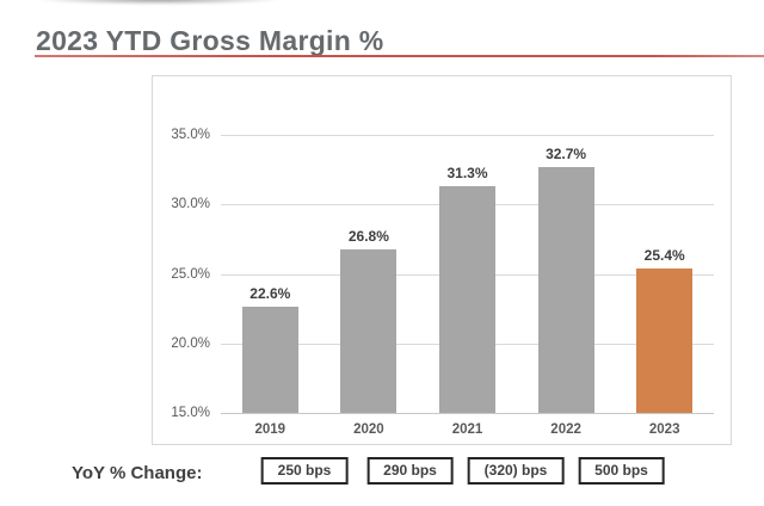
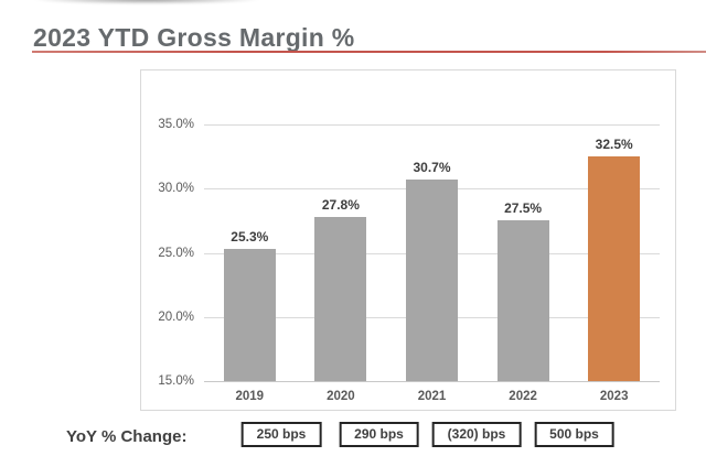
2019: 22.6% -> 25.3%
2020: 26.8% -> 27.8%
2021: 31.3% -> 30.7%
2022: 32.7% -> 27.5%
2023: 25.4% -> 32.5%
